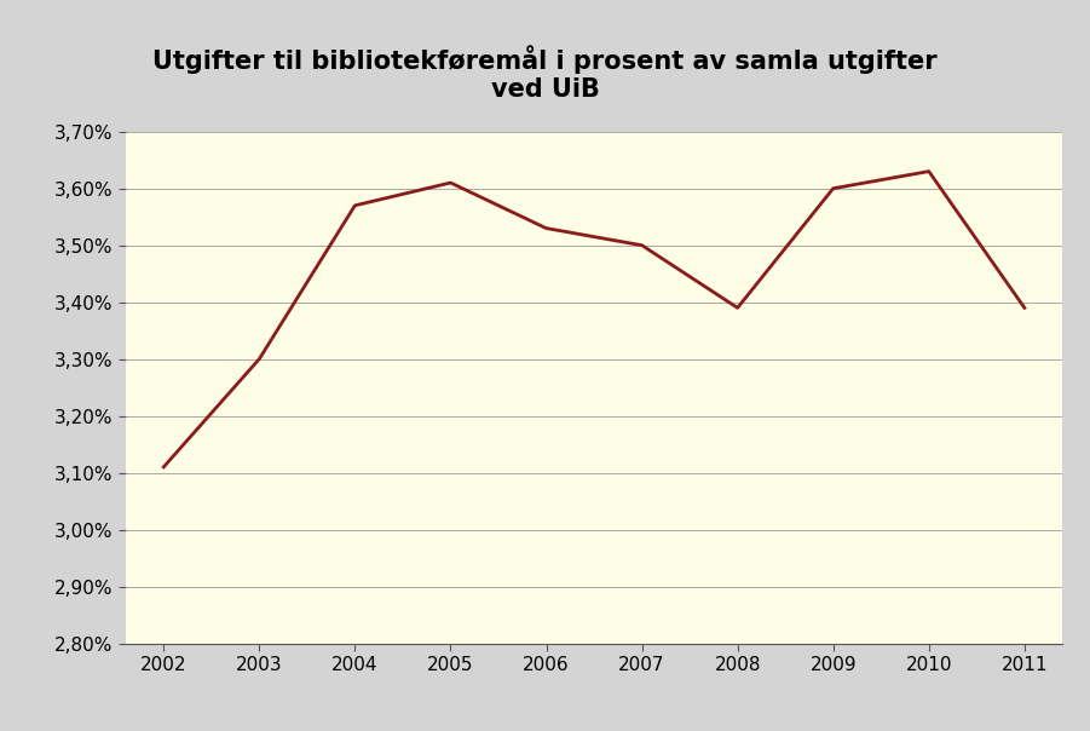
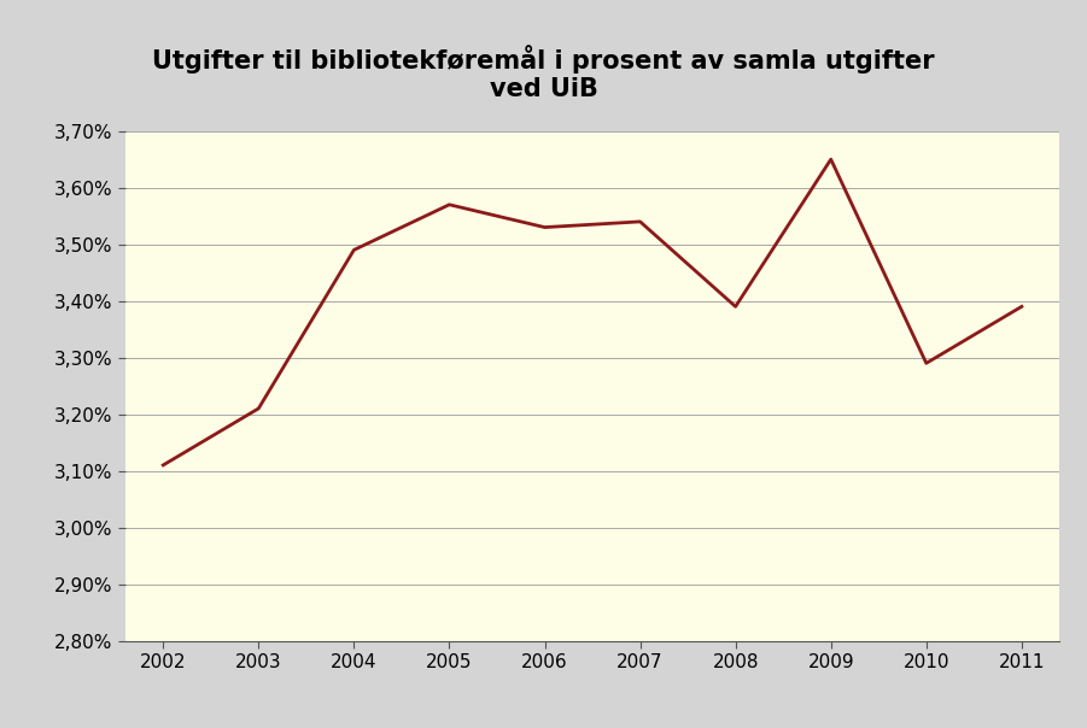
2003: 3,30% -> 3,21%
2004: 3,57% -> 3,49%
2005: 3,61% -> 3,57%
2007: 3,50% -> 3,54%
2009: 3,60% -> 3,65%
2010: 3,63% -> 3,29%
